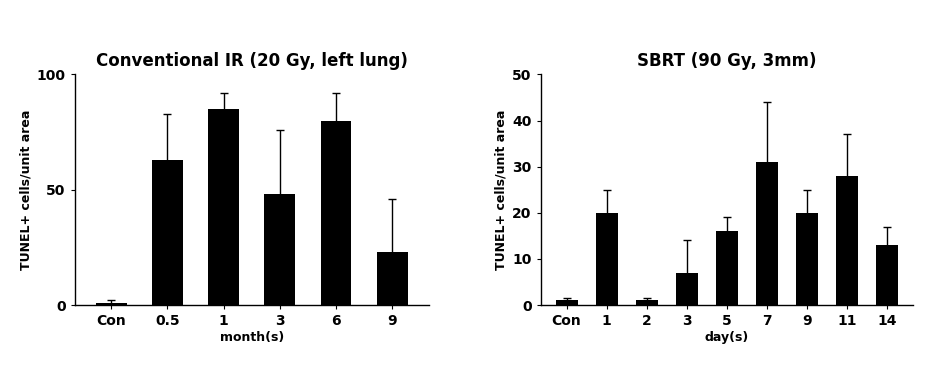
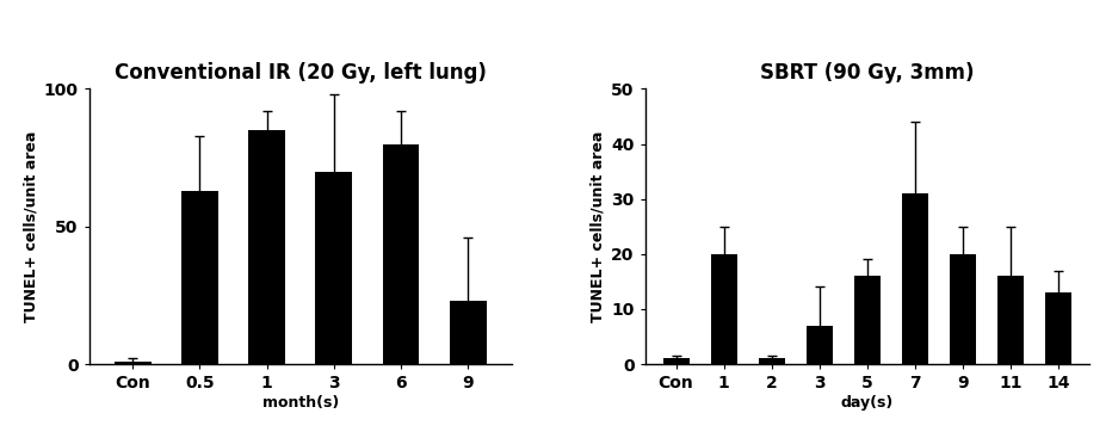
Conventional IR (20 Gy, left lung)/3: 48 -> 70
SBRT (90 Gy, 3mm)/11: 28 -> 16
